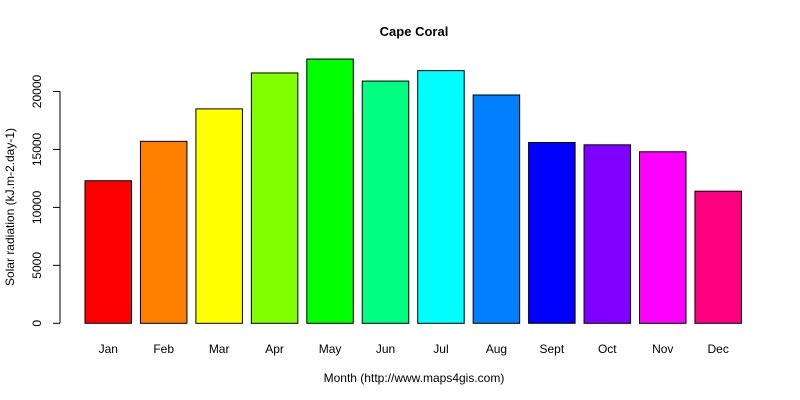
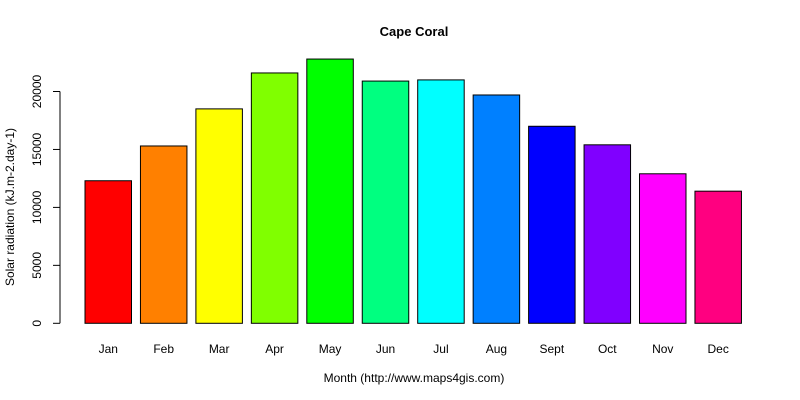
Feb: 15700 -> 15300
Jul: 21800 -> 21000
Sept: 15600 -> 17000
Nov: 14800 -> 12900
